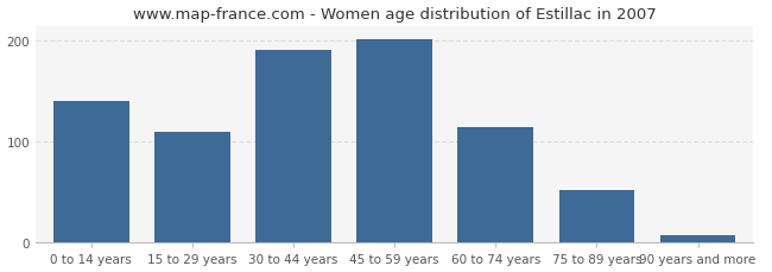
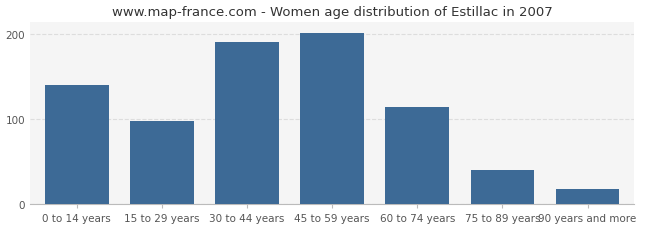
15 to 29 years: 110 -> 98
75 to 89 years: 52 -> 40
90 years and more: 8 -> 18
